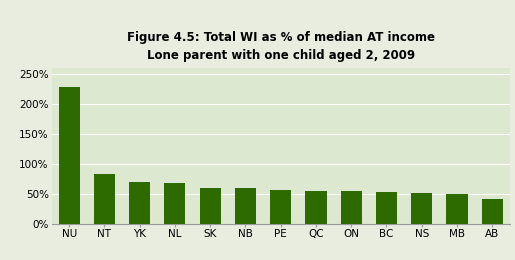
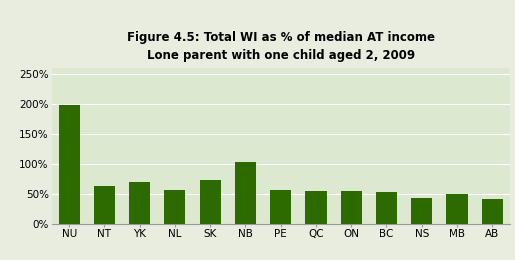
NU: 228% -> 198%
NT: 83% -> 62%
NL: 68% -> 56%
SK: 59% -> 72%
NB: 59% -> 102%
NS: 51% -> 42%
